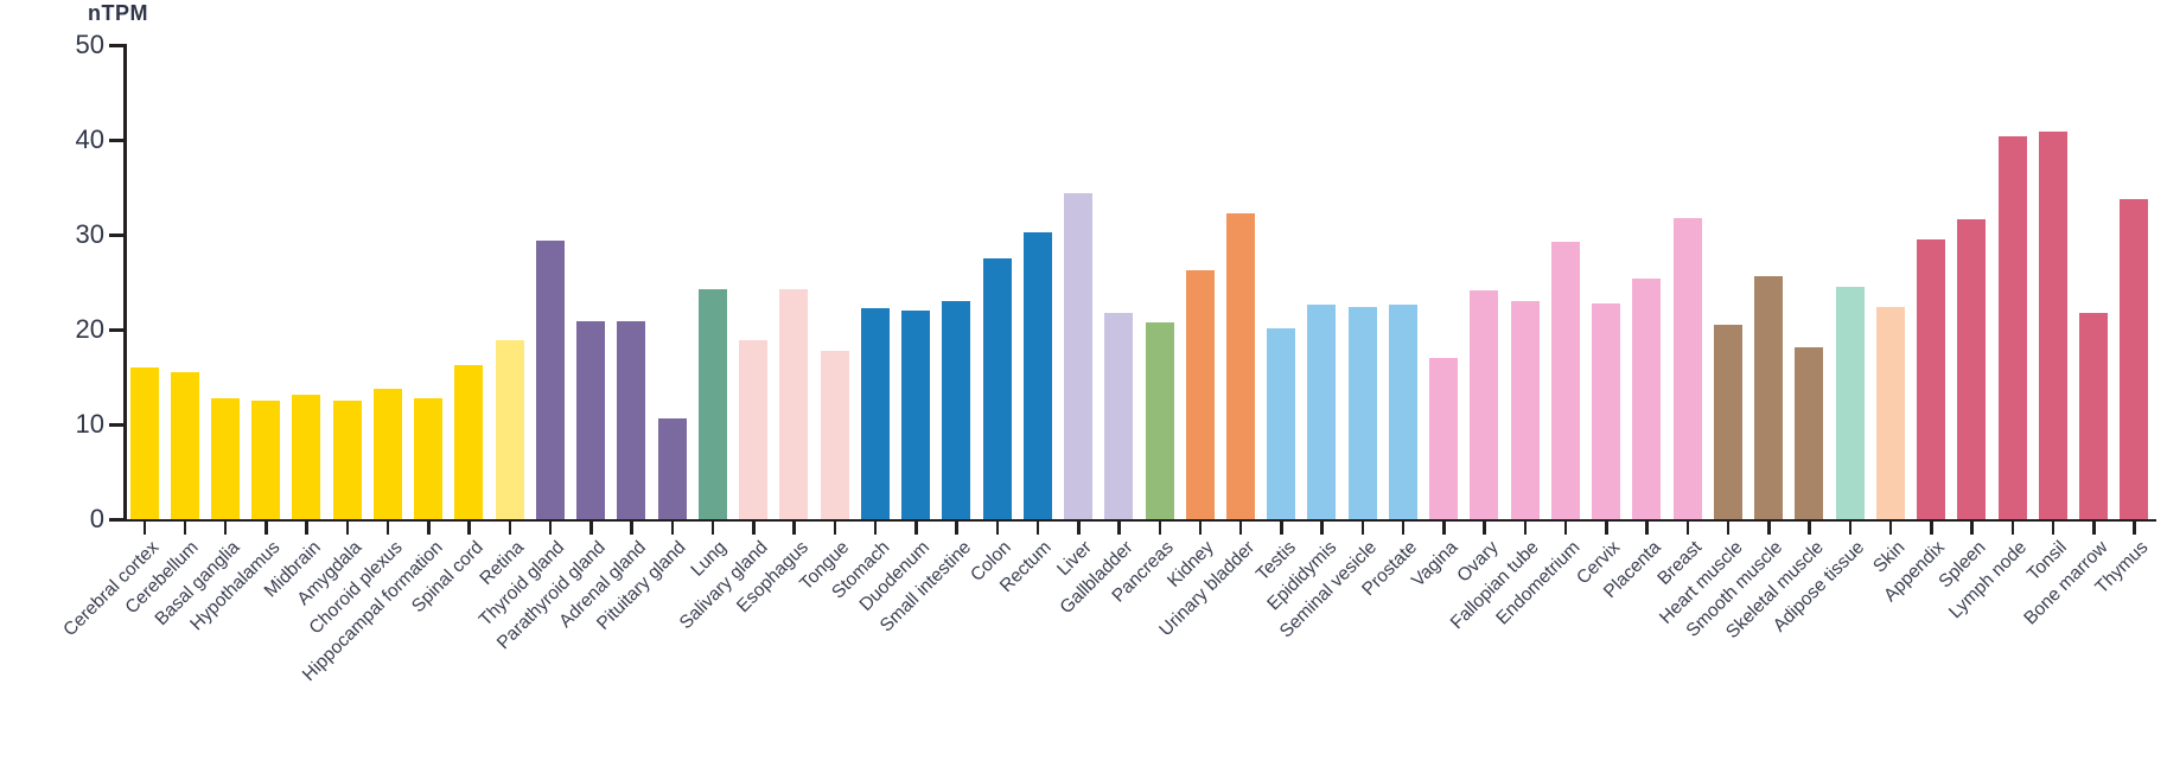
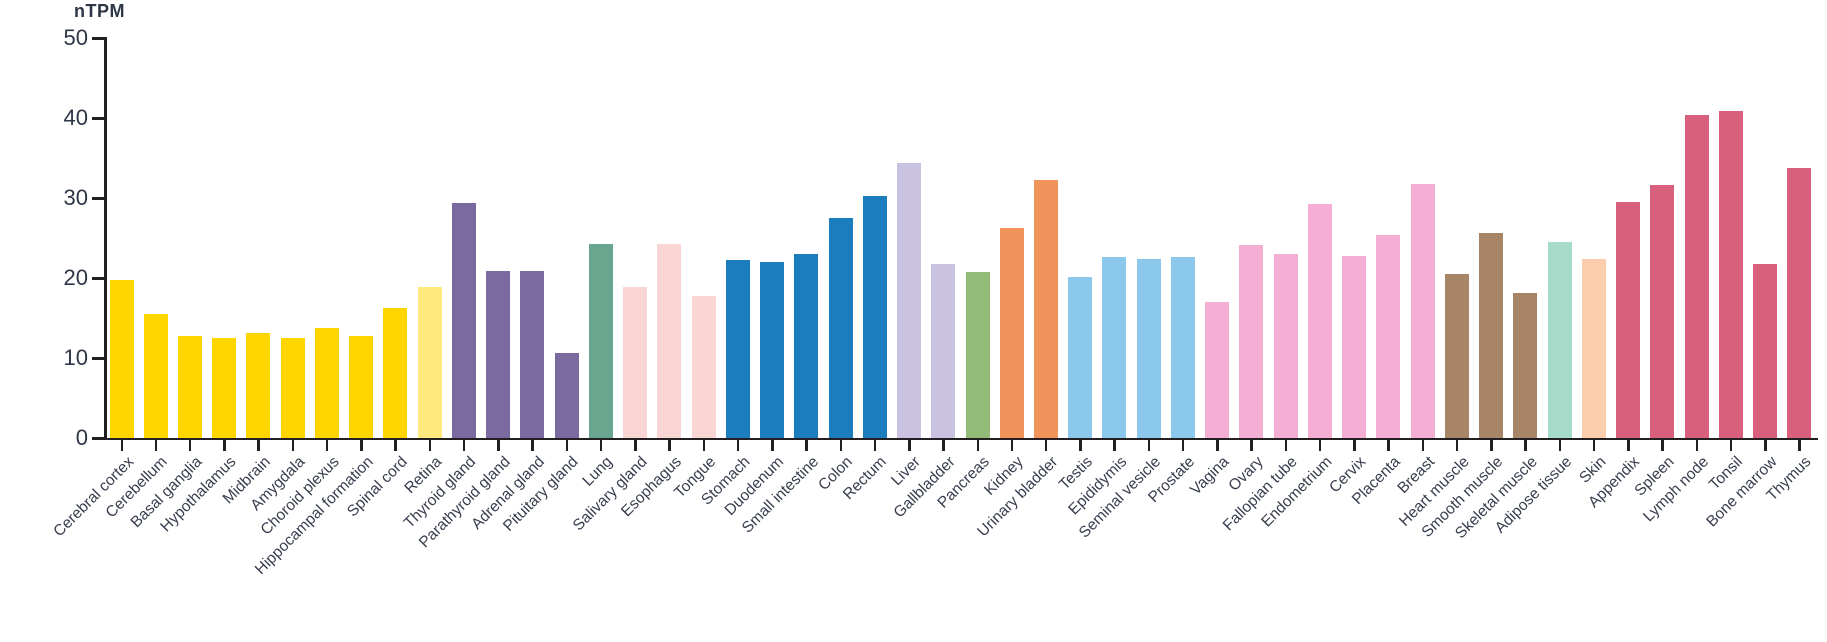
Cerebral cortex: 16 -> 20
